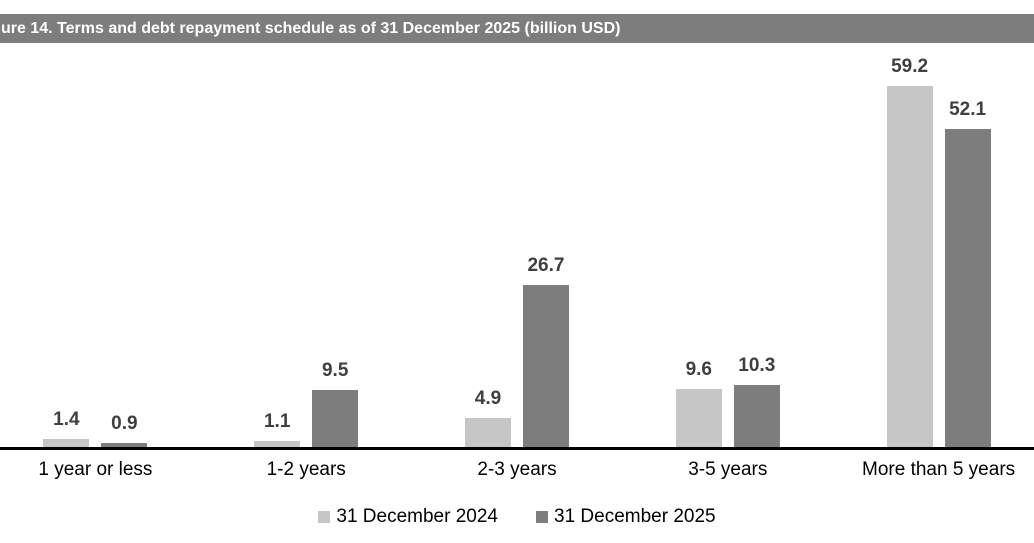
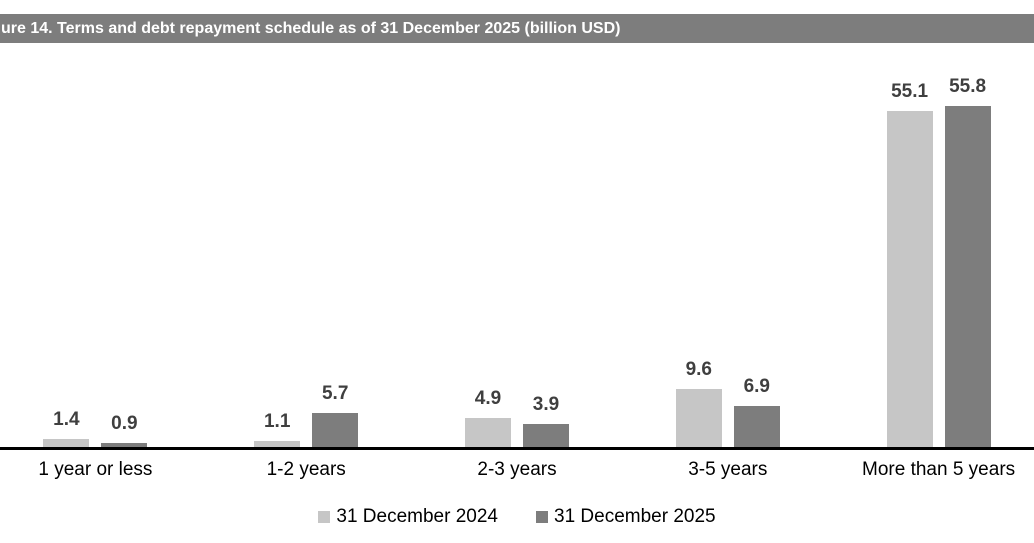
31 December 2025/1-2 years: 9.5 -> 5.7
31 December 2025/2-3 years: 26.7 -> 3.9
31 December 2025/3-5 years: 10.3 -> 6.9
31 December 2024/More than 5 years: 59.2 -> 55.1
31 December 2025/More than 5 years: 52.1 -> 55.8
